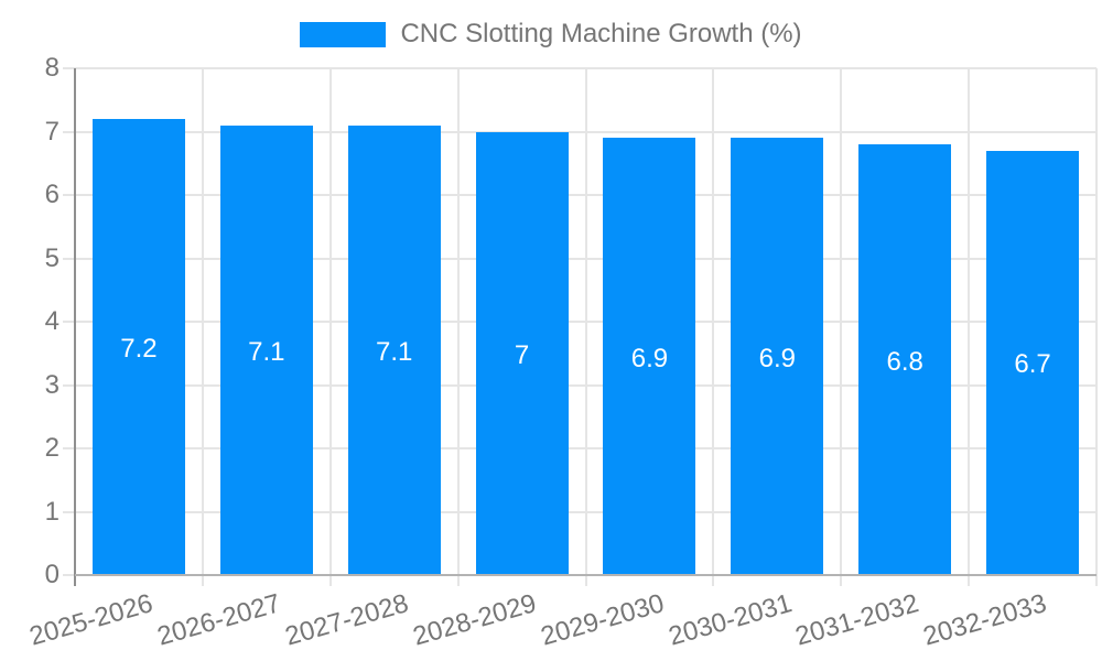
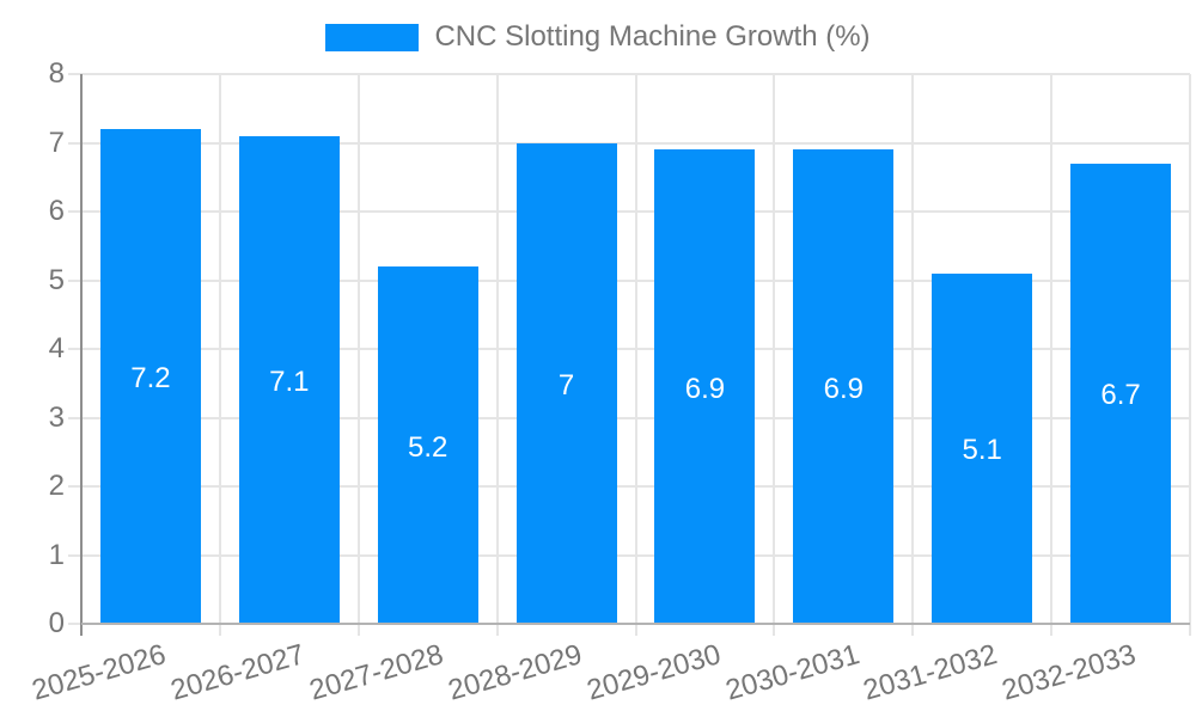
2027-2028: 7.1 -> 5.2
2031-2032: 6.8 -> 5.1
